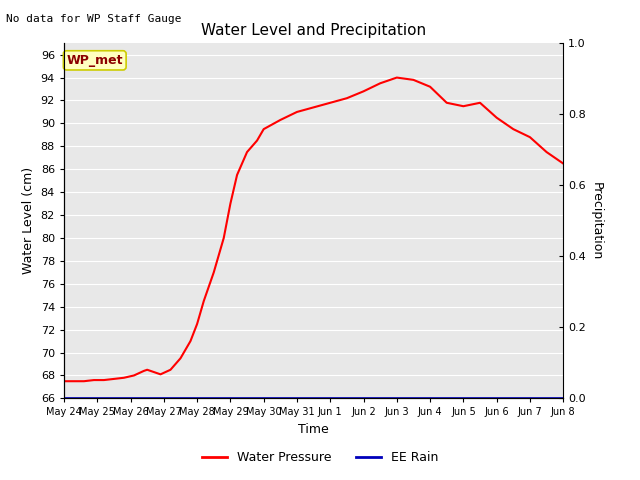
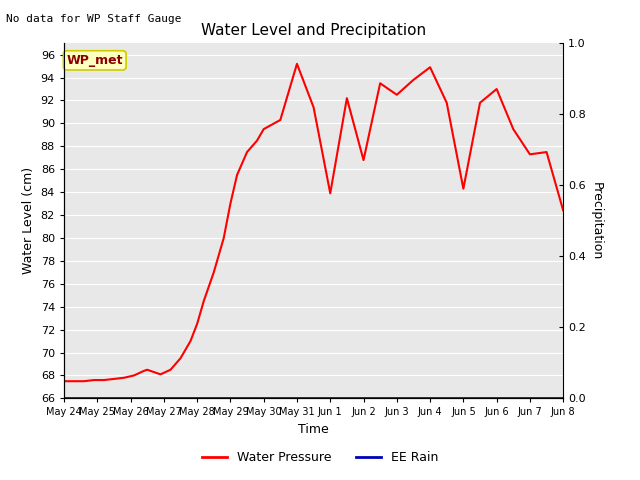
May 31: 91.0 -> 95.2
Jun 1: 91.8 -> 83.9
Jun 2: 92.8 -> 86.8
Jun 3: 94.0 -> 92.5
Jun 4: 93.2 -> 94.9
Jun 5: 91.5 -> 84.3
Jun 6: 90.5 -> 93.0
Jun 7: 88.8 -> 87.3
Jun 8: 86.5 -> 82.4
